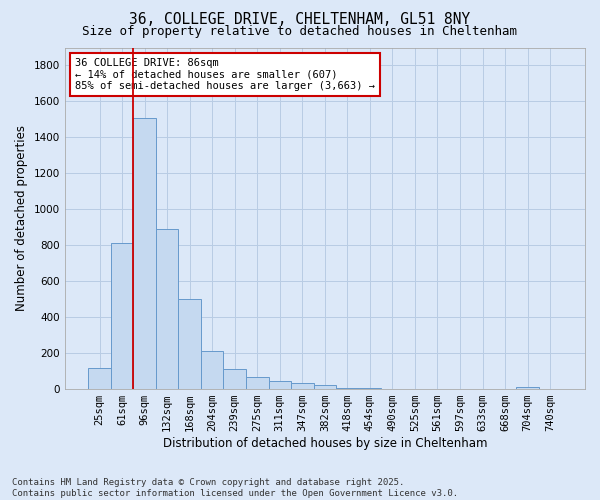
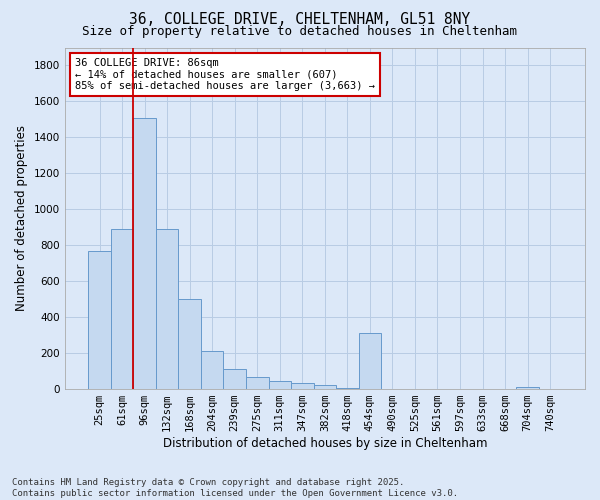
25sqm: 120 -> 770
61sqm: 810 -> 890
454sqm: 0 -> 310
